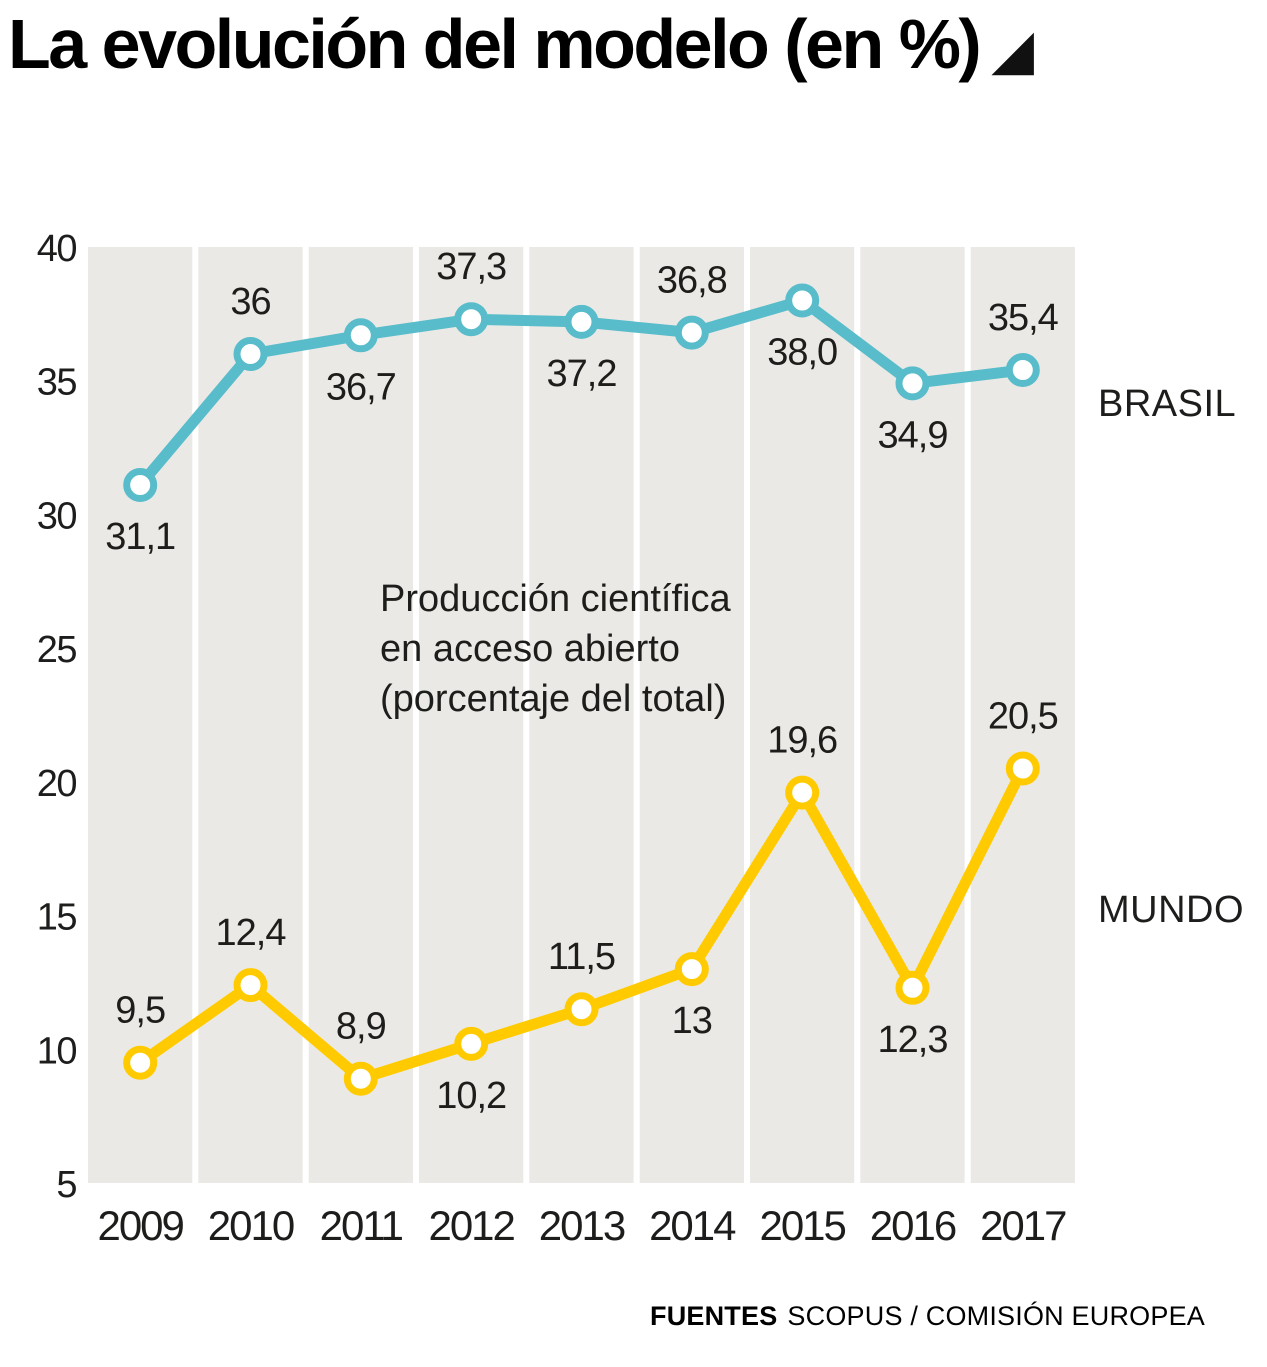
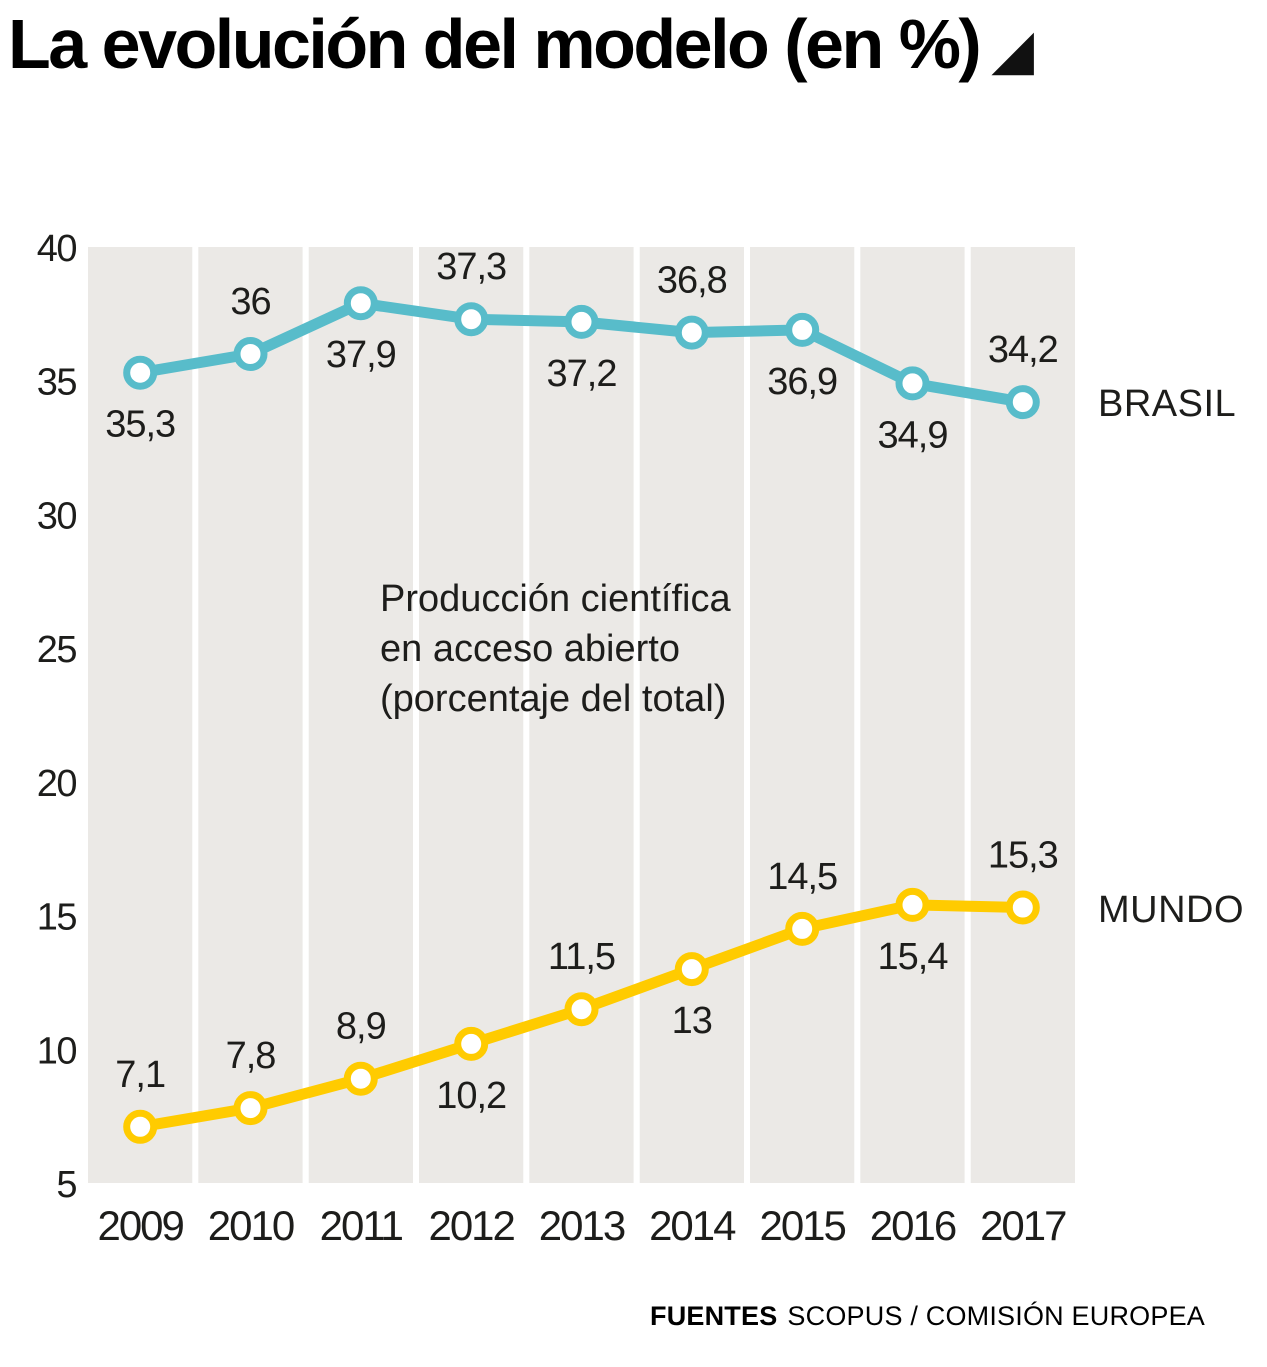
BRASIL/2009: 31,1 -> 35,3
MUNDO/2009: 9,5 -> 7,1
MUNDO/2010: 12,4 -> 7,8
BRASIL/2011: 36,7 -> 37,9
BRASIL/2015: 38,0 -> 36,9
MUNDO/2015: 19,6 -> 14,5
MUNDO/2016: 12,3 -> 15,4
BRASIL/2017: 35,4 -> 34,2
MUNDO/2017: 20,5 -> 15,3
